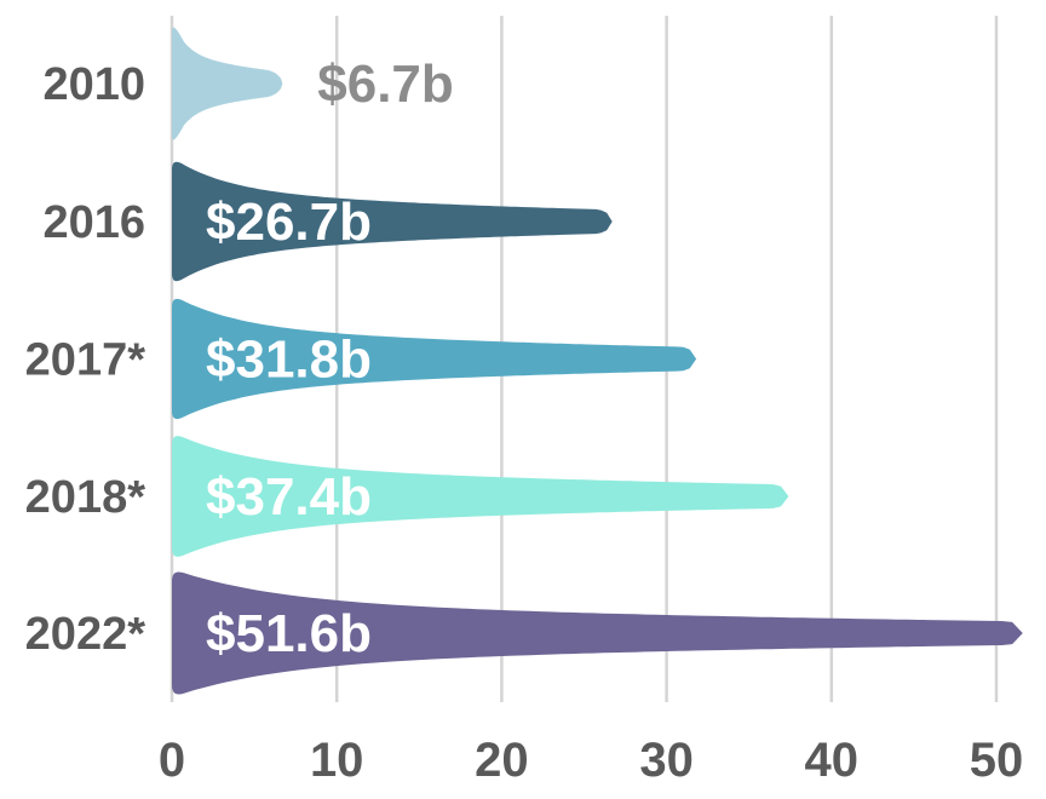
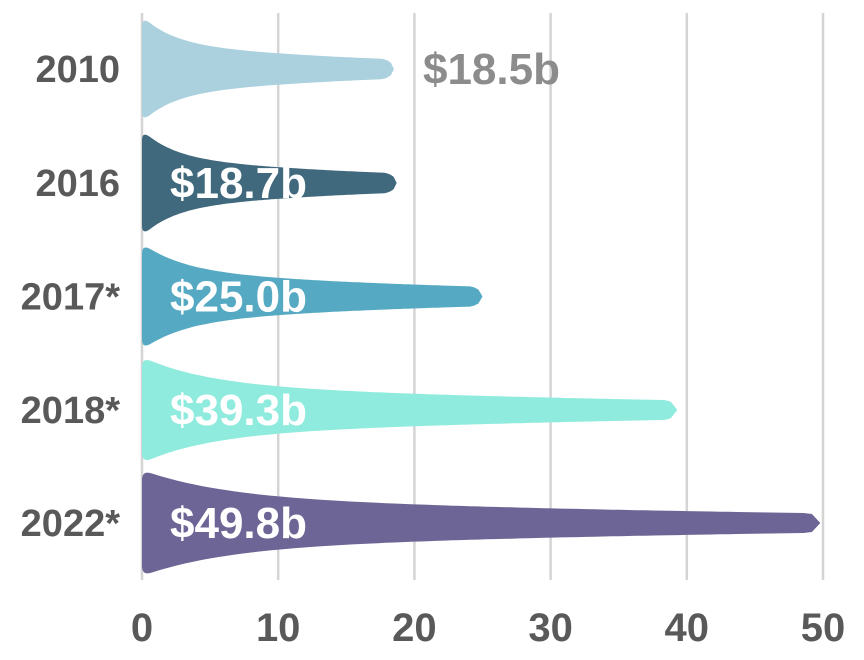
2010: $6.7b -> $18.5b
2016: $26.7b -> $18.7b
2017*: $31.8b -> $25.0b
2018*: $37.4b -> $39.3b
2022*: $51.6b -> $49.8b
